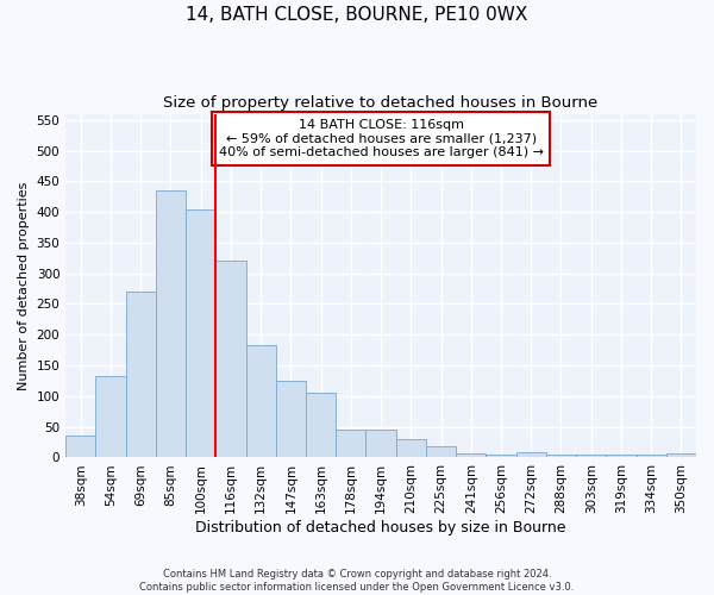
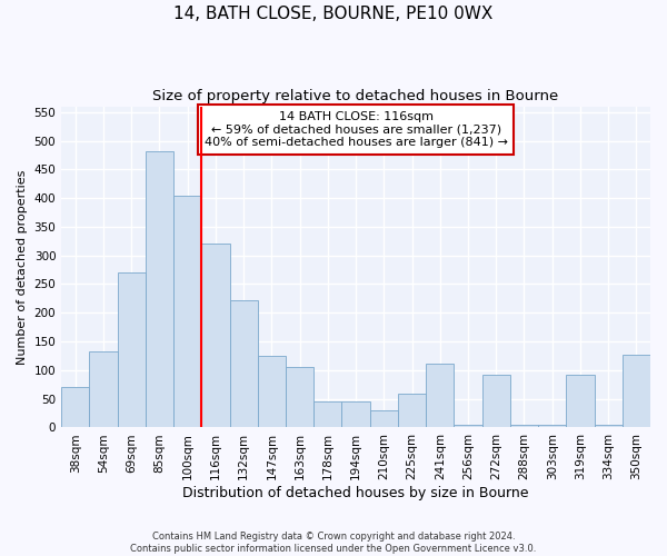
38sqm: 35 -> 70
85sqm: 435 -> 482
132sqm: 183 -> 222
225sqm: 18 -> 60
241sqm: 7 -> 112
272sqm: 9 -> 92
319sqm: 5 -> 92
350sqm: 7 -> 126
